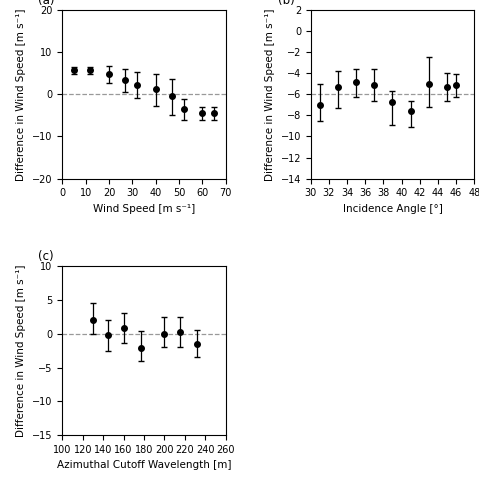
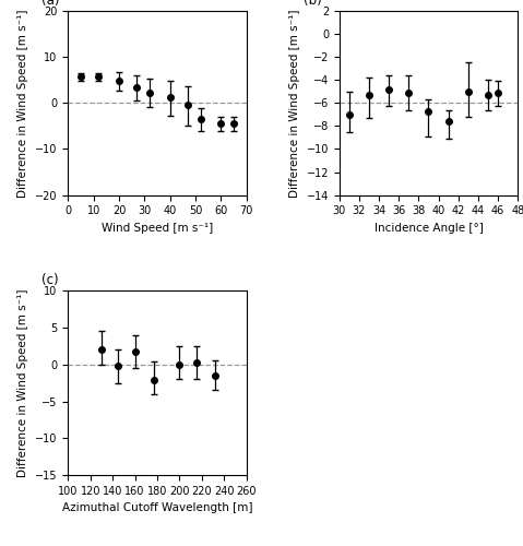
160: 0.9 -> 1.8
